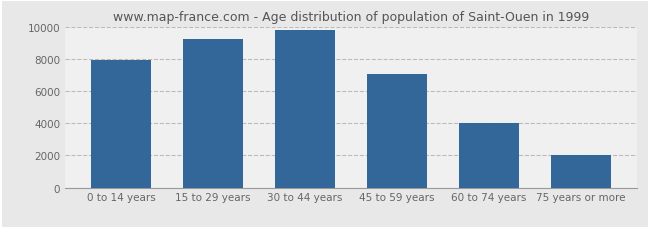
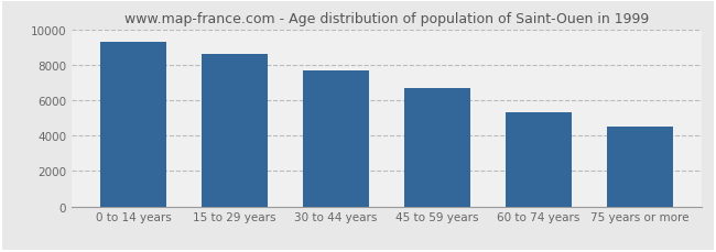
0 to 14 years: 7900 -> 9300
15 to 29 years: 9200 -> 8600
30 to 44 years: 9800 -> 7700
45 to 59 years: 7000 -> 6700
60 to 74 years: 4000 -> 5300
75 years or more: 2000 -> 4500
